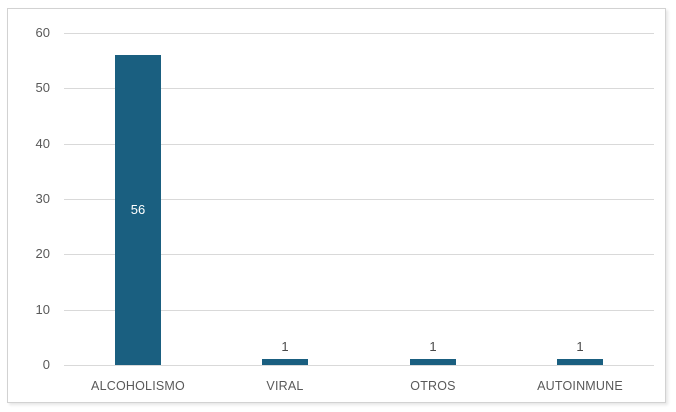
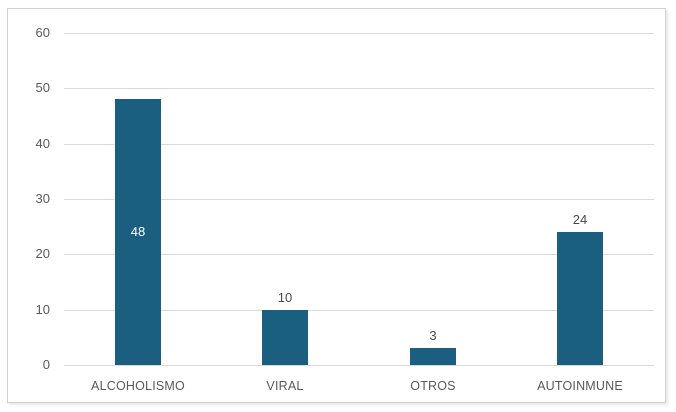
ALCOHOLISMO: 56 -> 48
VIRAL: 1 -> 10
OTROS: 1 -> 3
AUTOINMUNE: 1 -> 24
